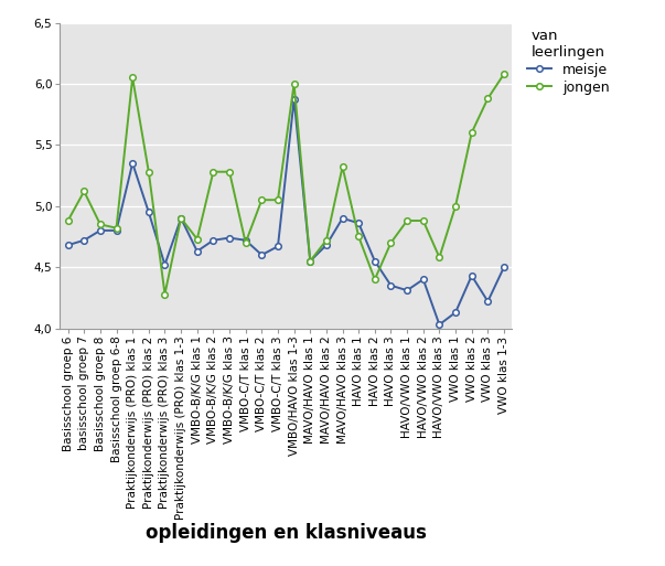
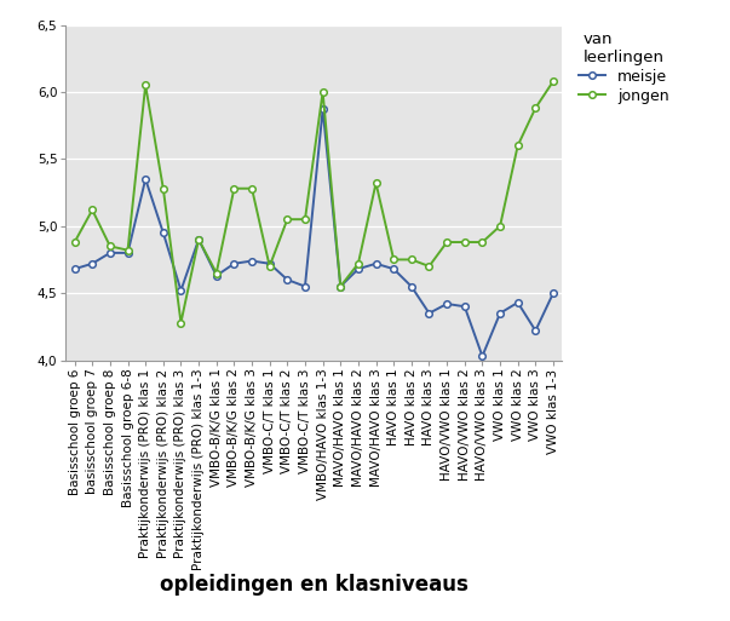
jongen/VMBO-B/K/G klas 1: 4,73 -> 4,65
meisje/VMBO-C/T klas 3: 4,67 -> 4,55
meisje/MAVO/HAVO klas 3: 4,90 -> 4,72
meisje/HAVO klas 1: 4,86 -> 4,68
jongen/HAVO klas 2: 4,40 -> 4,75
meisje/HAVO/VWO klas 1: 4,31 -> 4,42
jongen/HAVO/VWO klas 3: 4,58 -> 4,88
meisje/VWO klas 1: 4,13 -> 4,35
